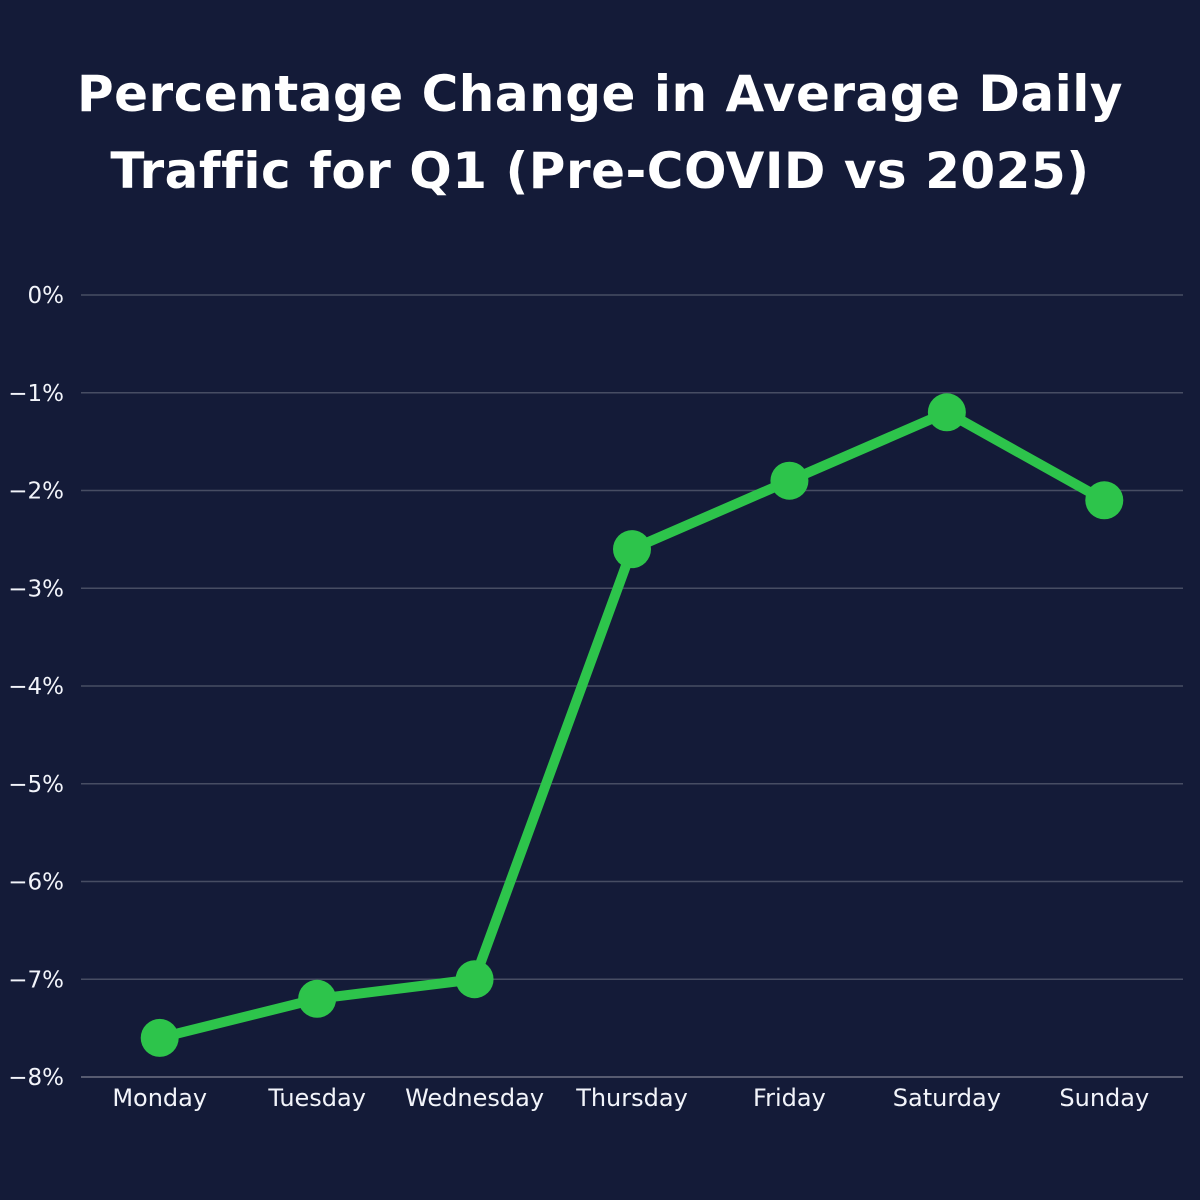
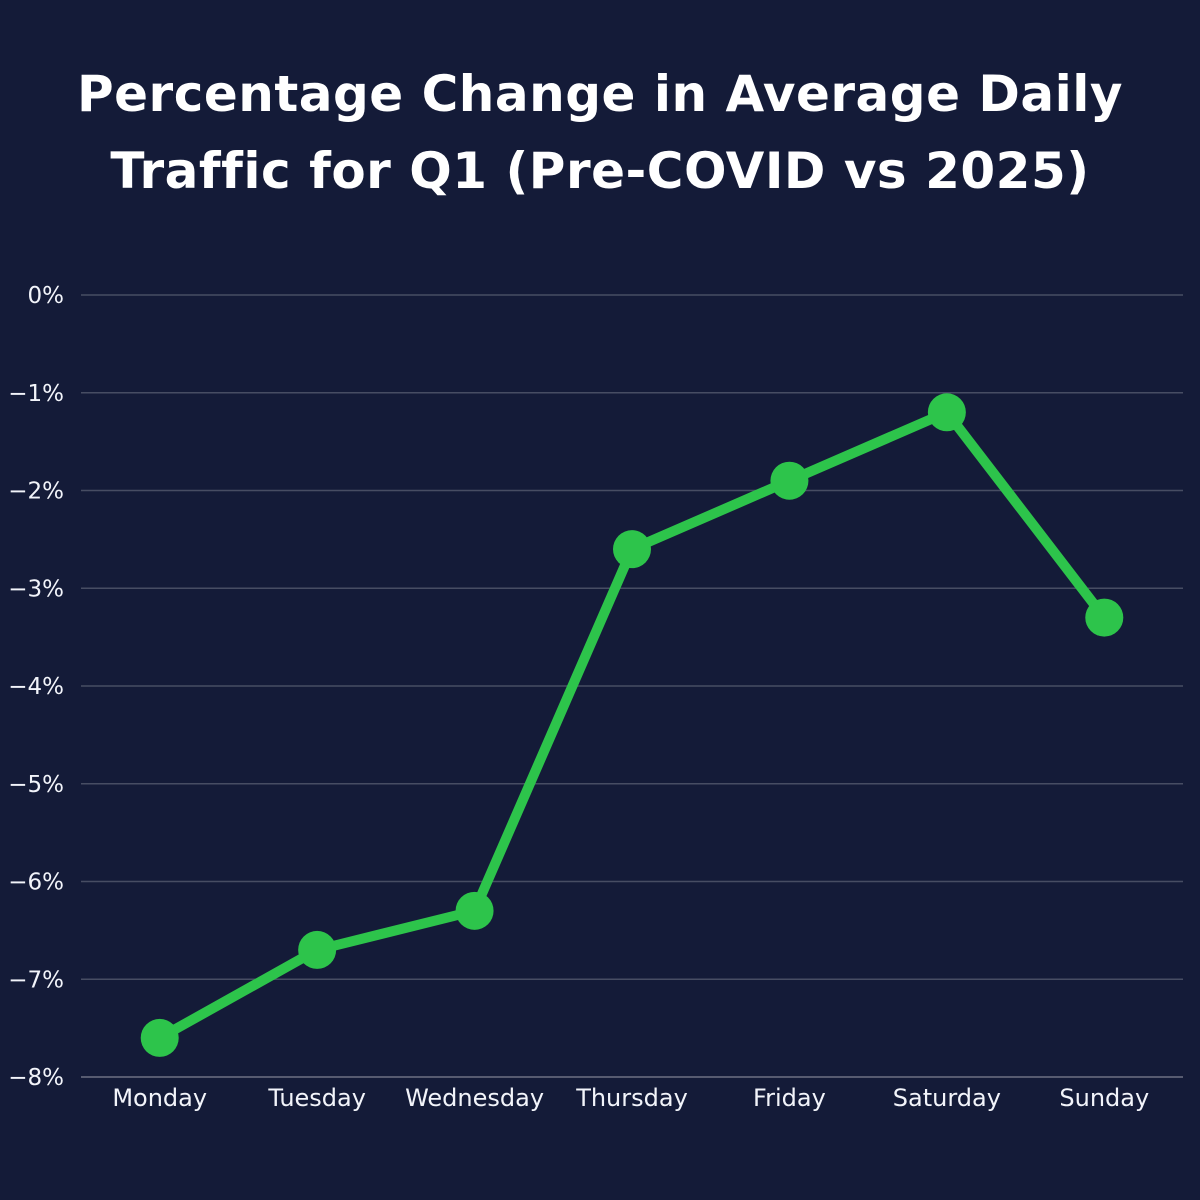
Tuesday: -7.2% -> -6.7%
Wednesday: -7.0% -> -6.3%
Sunday: -2.1% -> -3.3%
